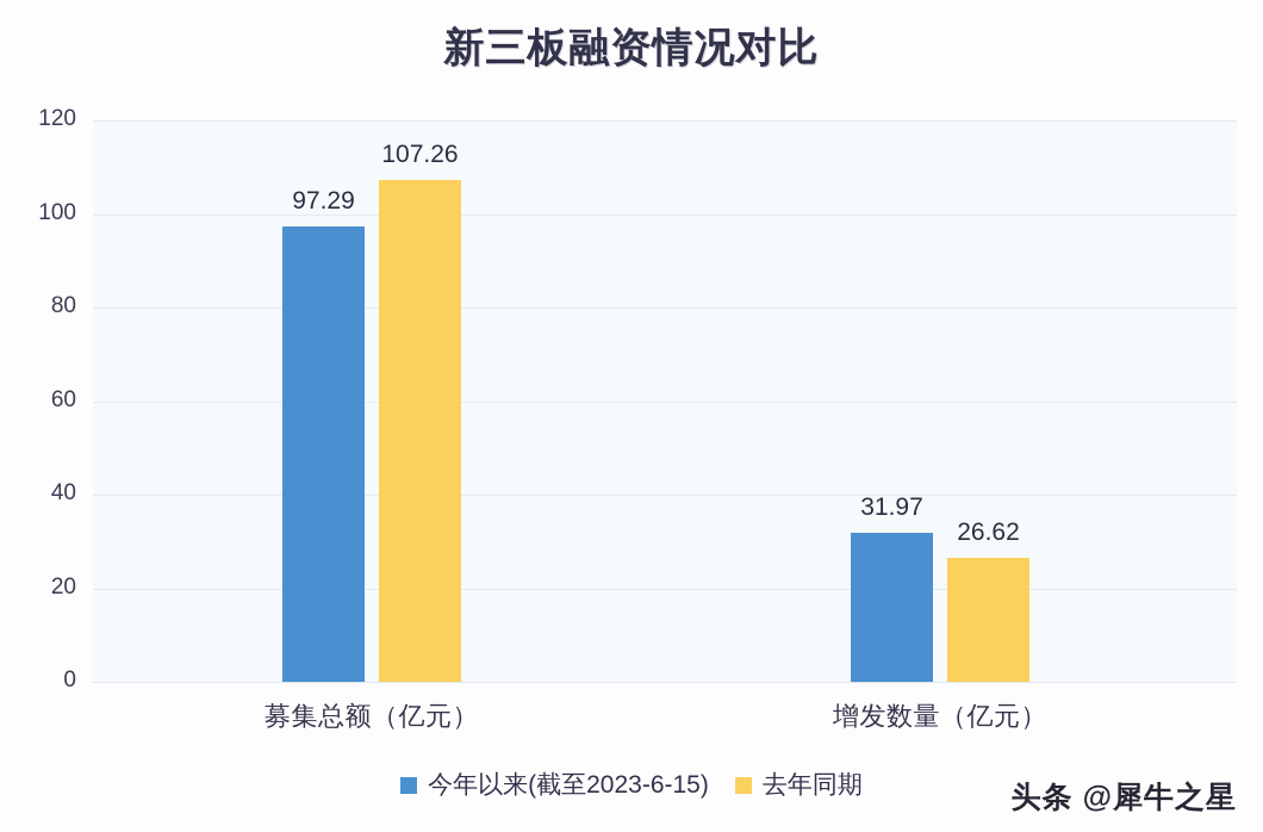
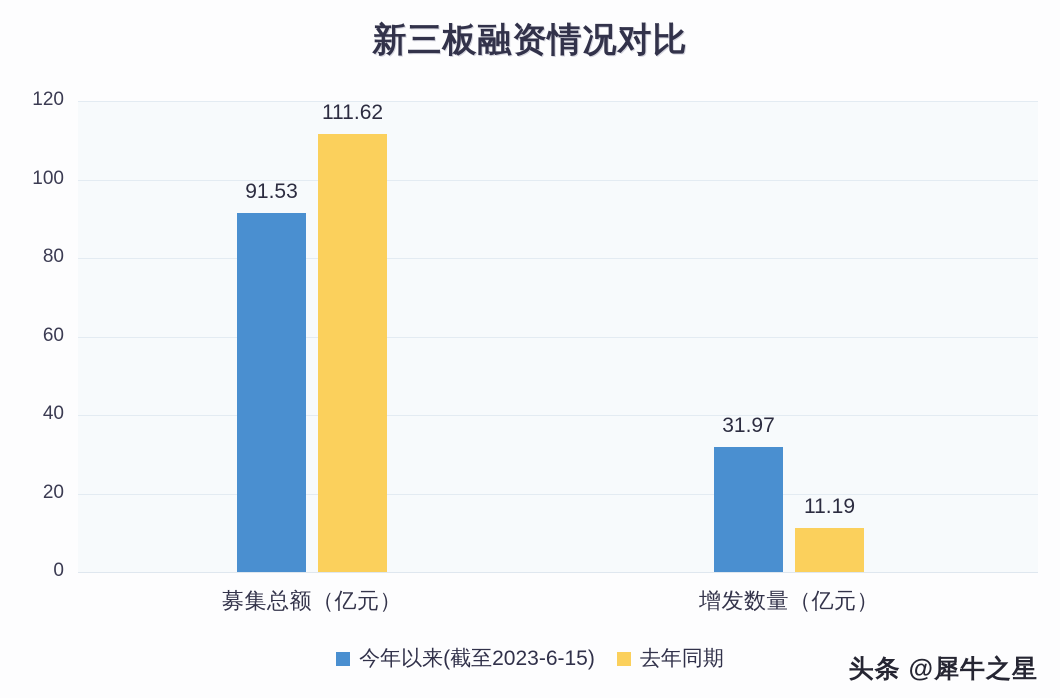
今年以来(截至2023-6-15)/募集总额（亿元）: 97.29 -> 91.53
去年同期/募集总额（亿元）: 107.26 -> 111.62
去年同期/增发数量（亿元）: 26.62 -> 11.19
